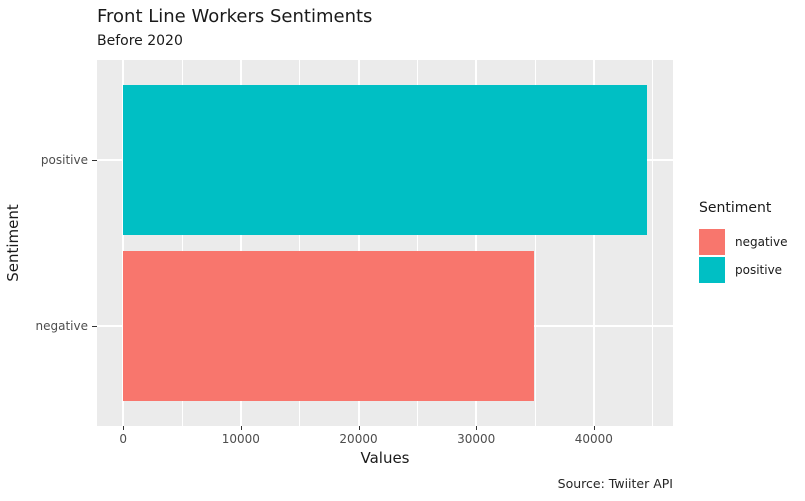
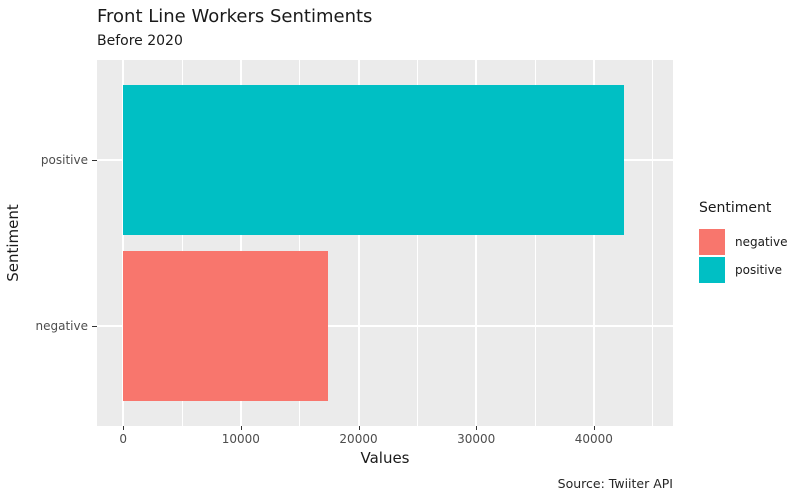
positive: 44500 -> 42600
negative: 34900 -> 17400
